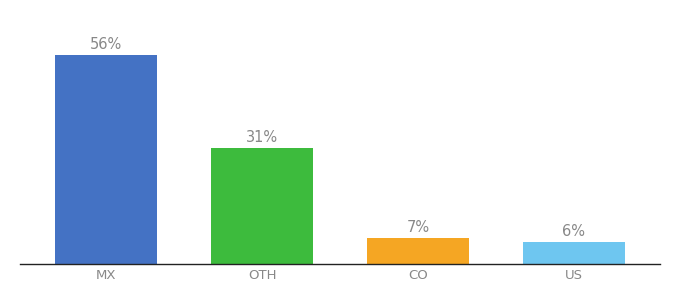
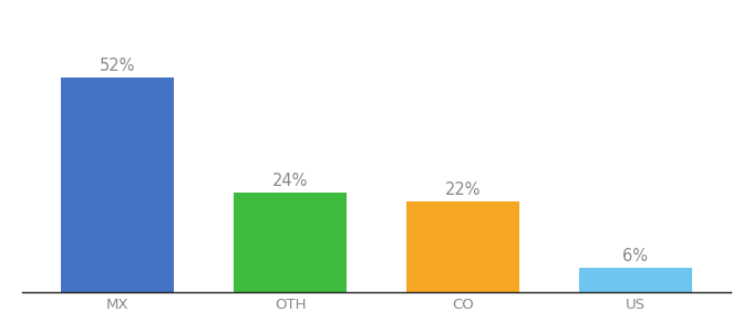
MX: 56% -> 52%
OTH: 31% -> 24%
CO: 7% -> 22%
